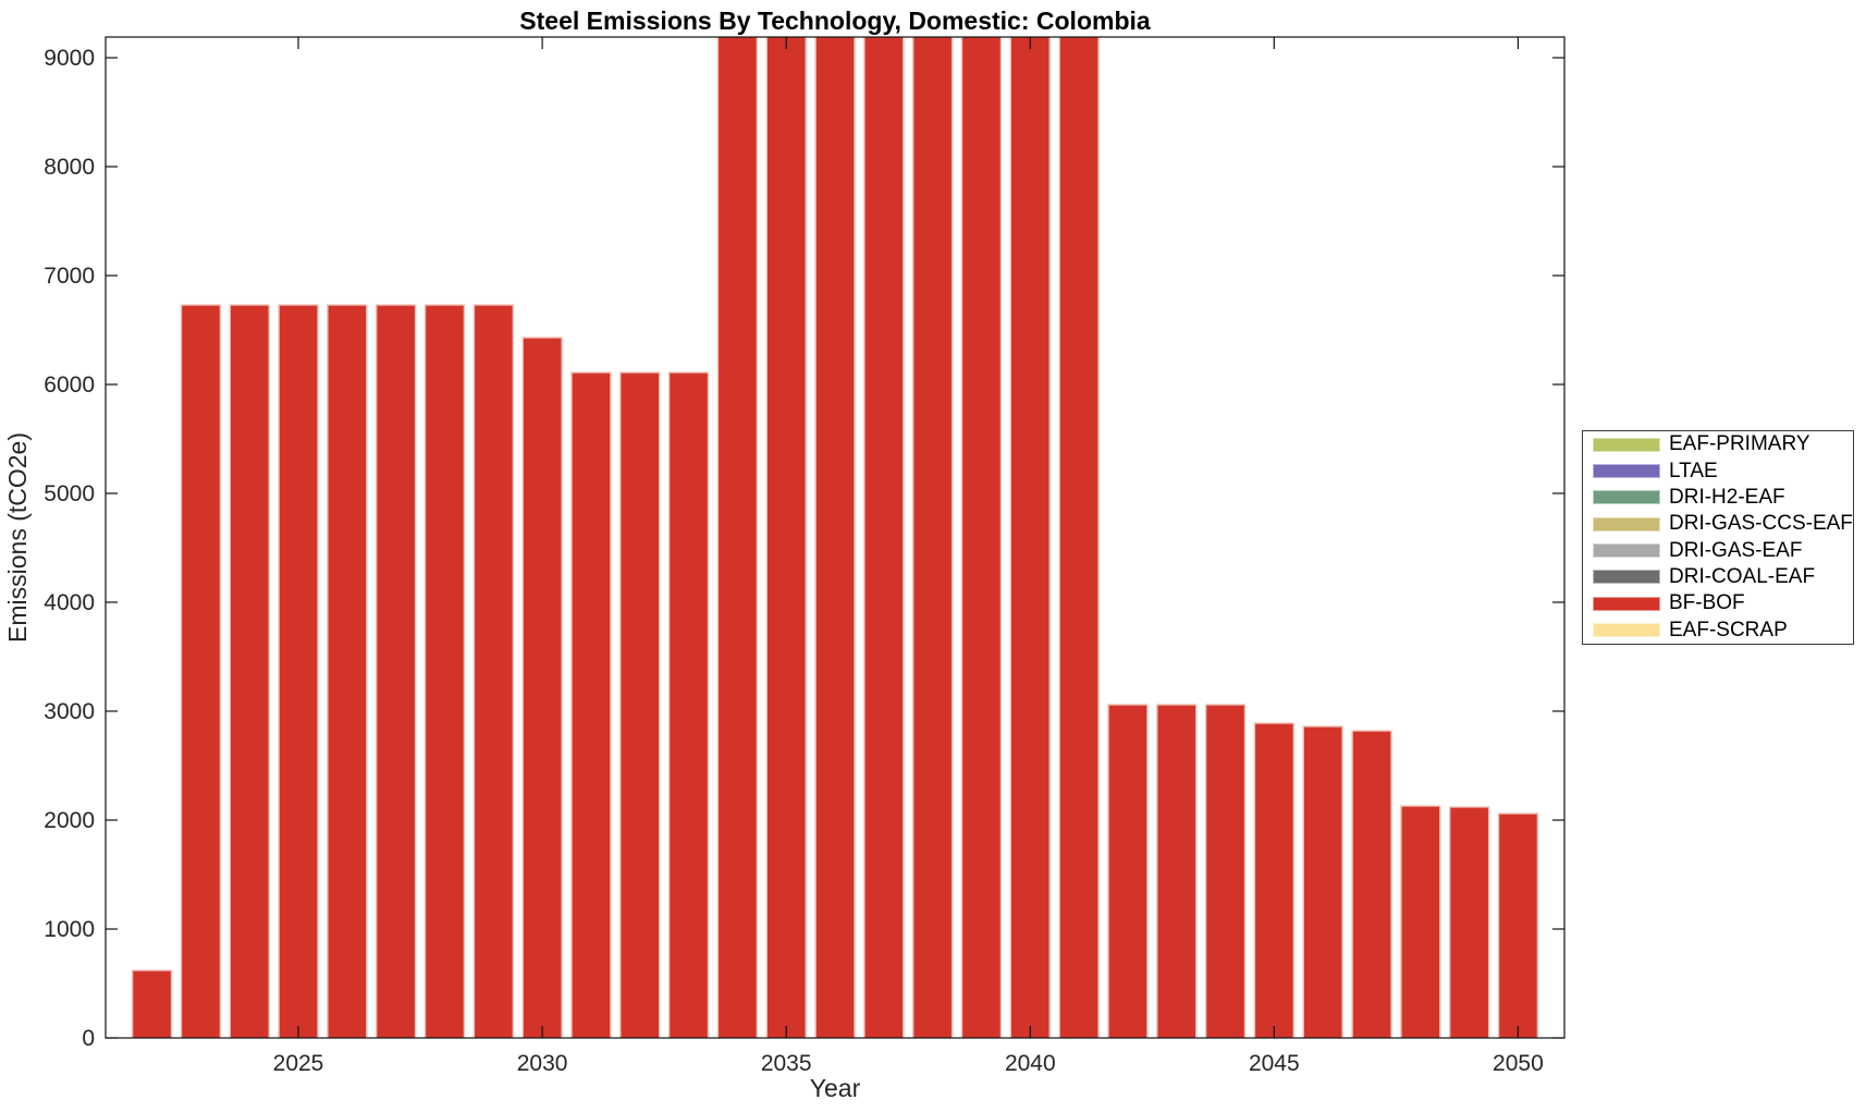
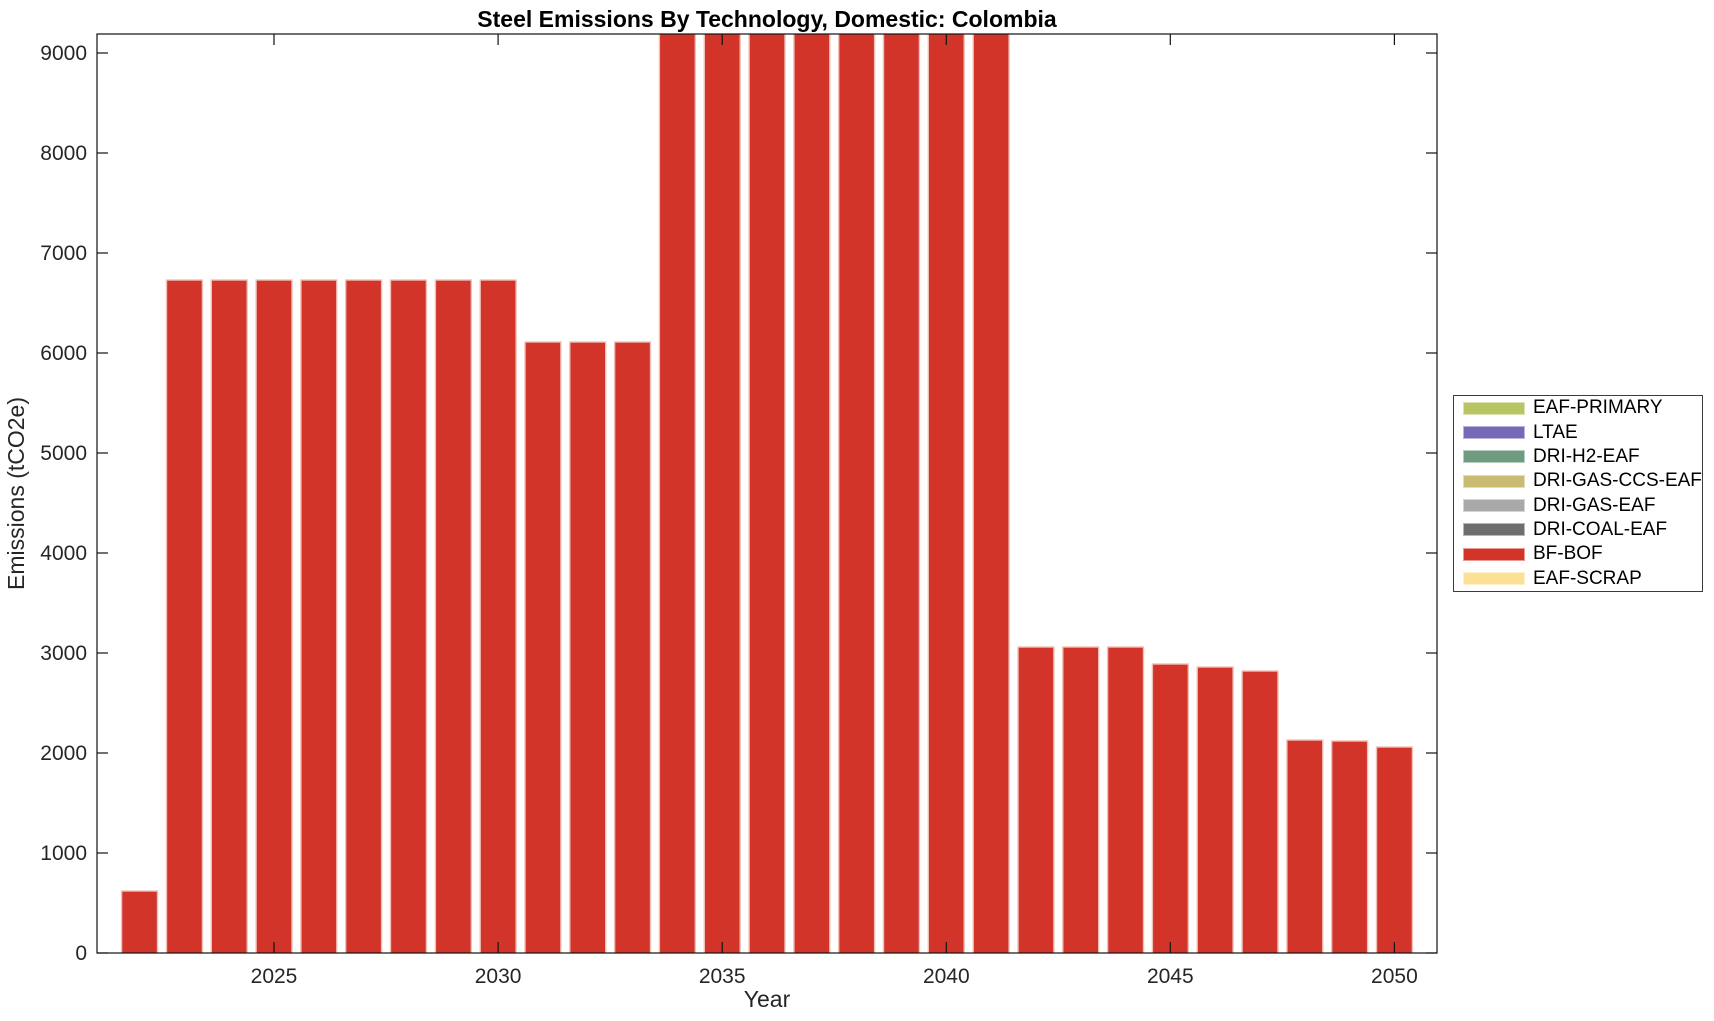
2030: 6430 -> 6730
